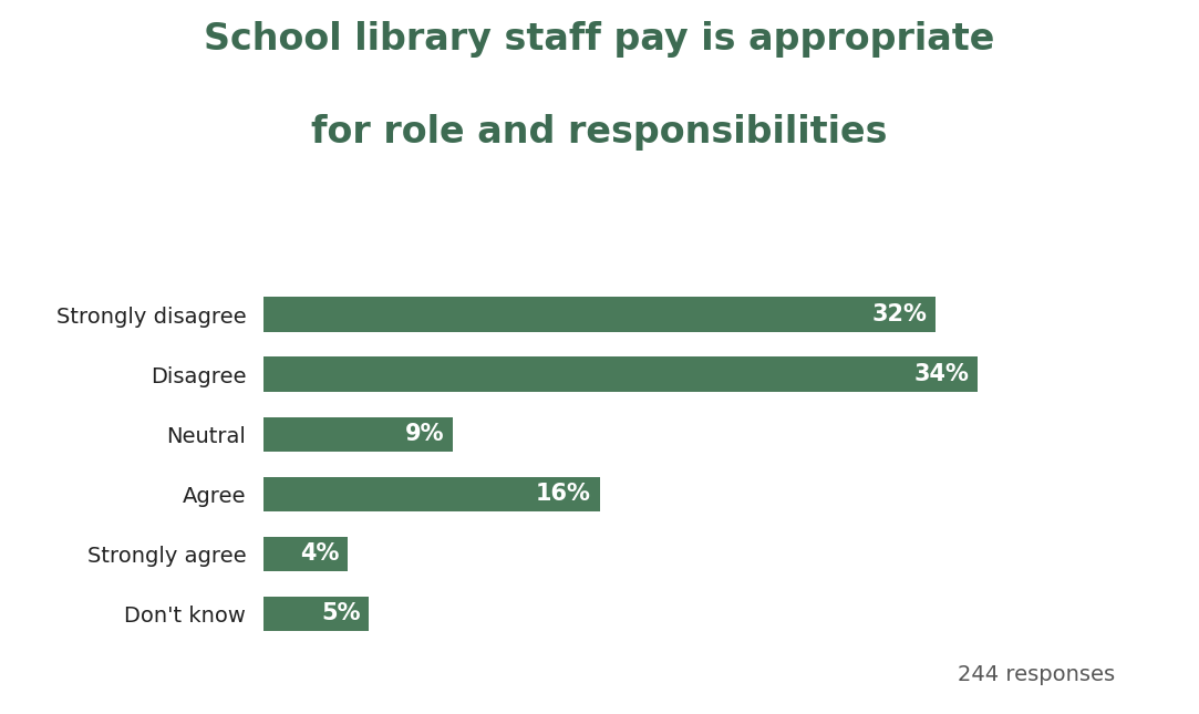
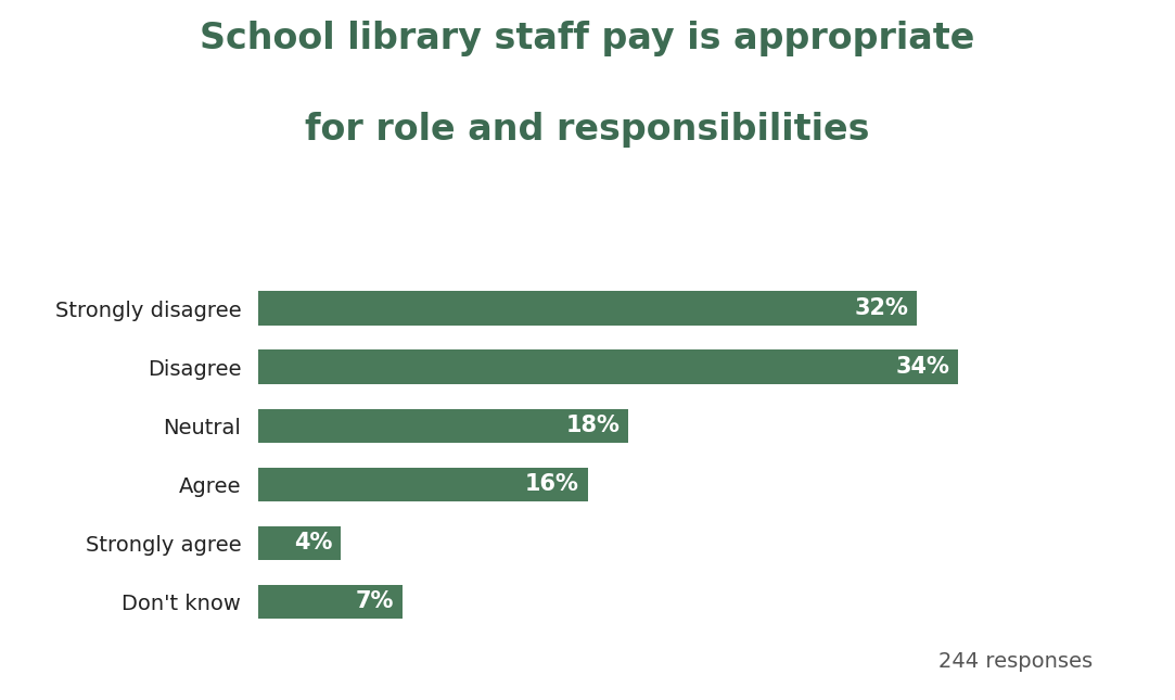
Neutral: 9% -> 18%
Don't know: 5% -> 7%
